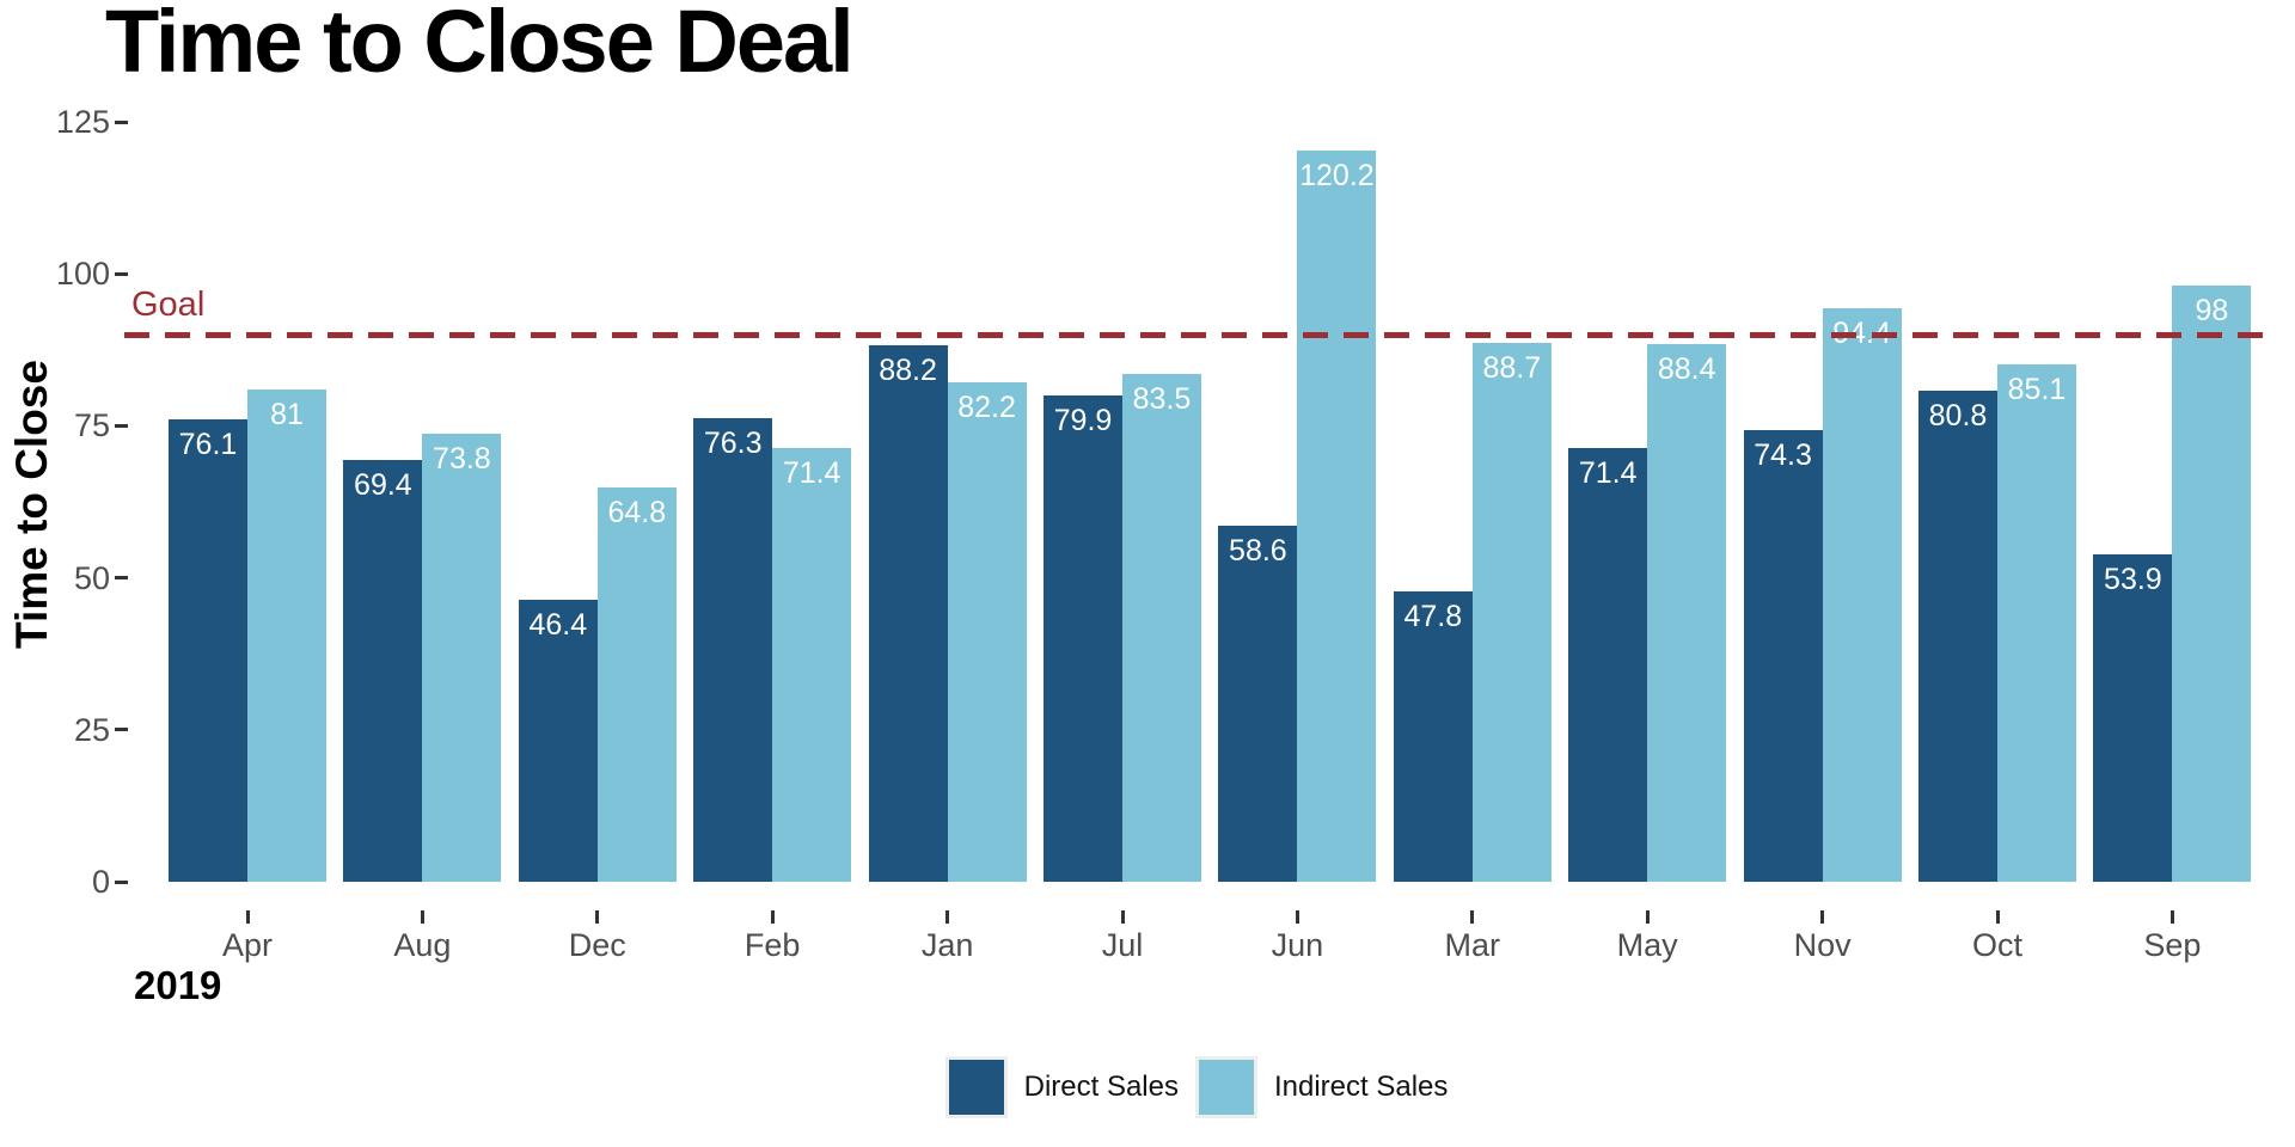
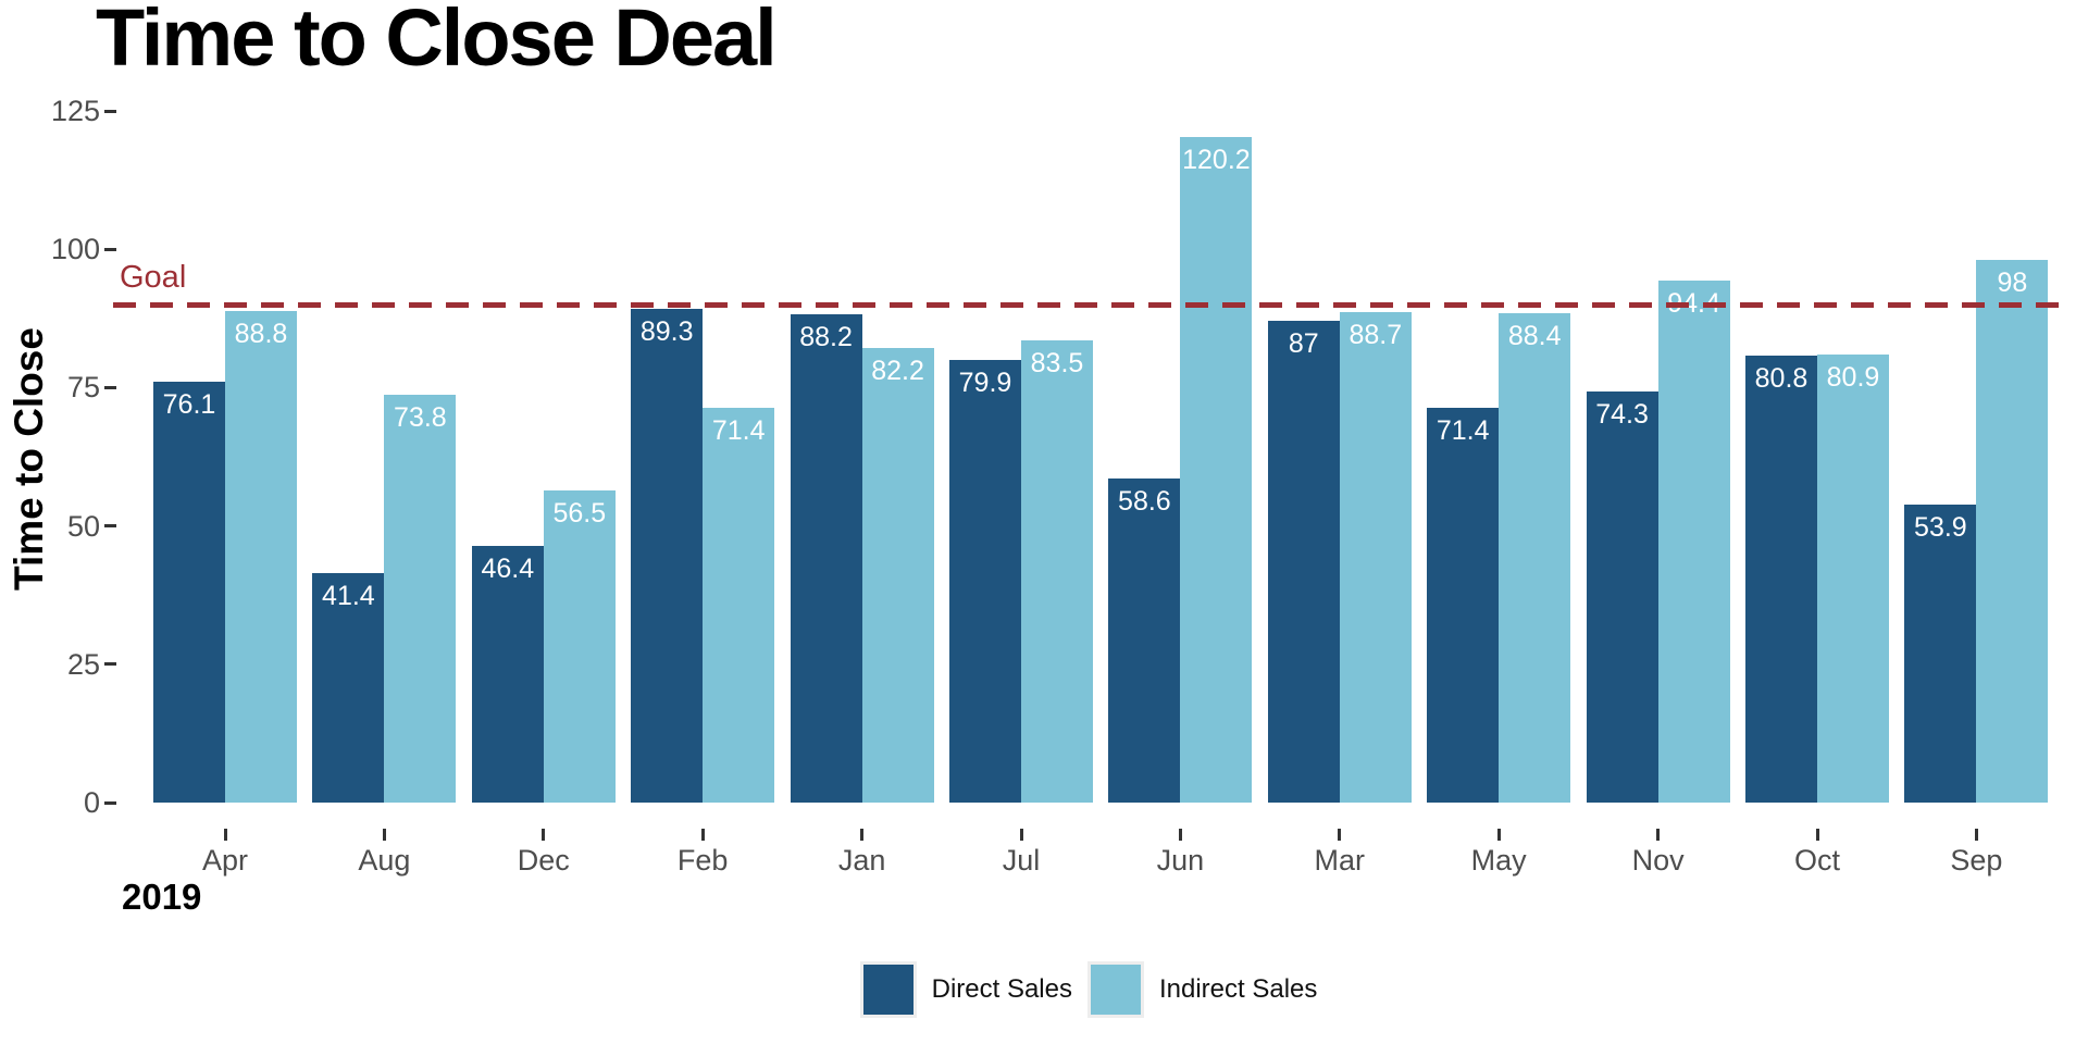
Indirect Sales/Apr: 81 -> 88.8
Direct Sales/Aug: 69.4 -> 41.4
Indirect Sales/Dec: 64.8 -> 56.5
Direct Sales/Feb: 76.3 -> 89.3
Direct Sales/Mar: 47.8 -> 87
Indirect Sales/Oct: 85.1 -> 80.9
